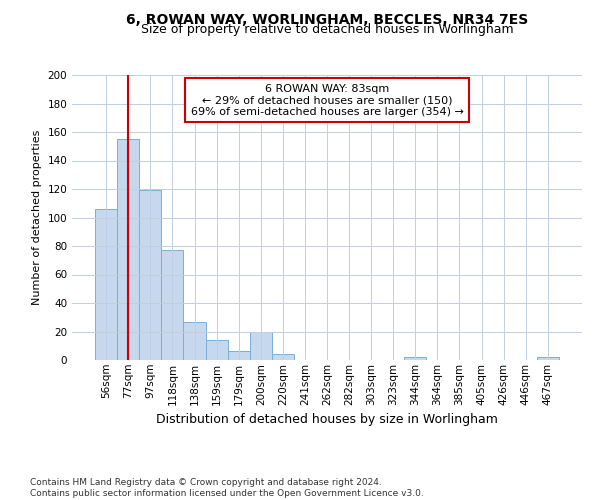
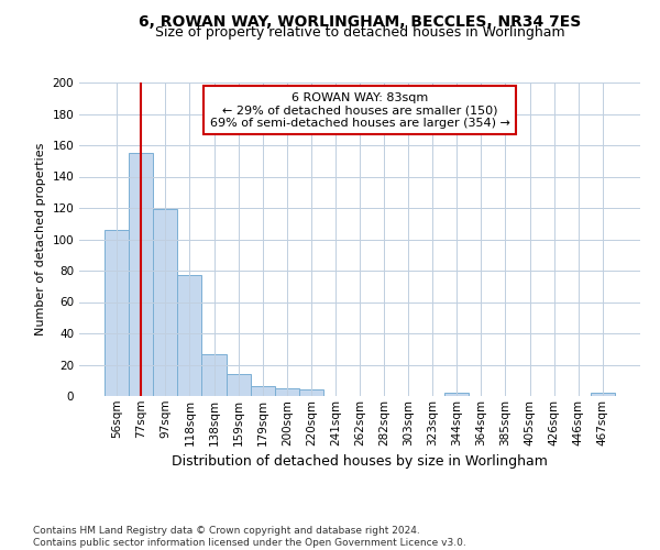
200sqm: 20 -> 5
